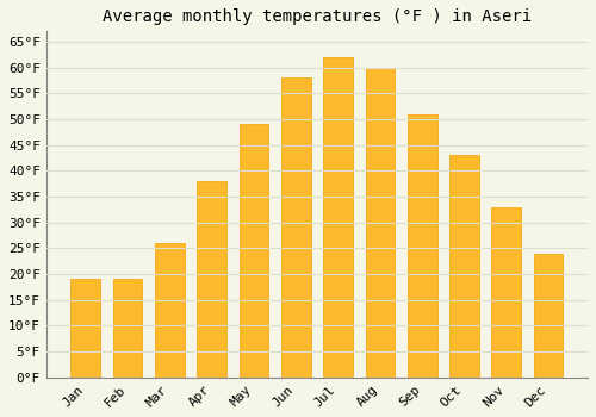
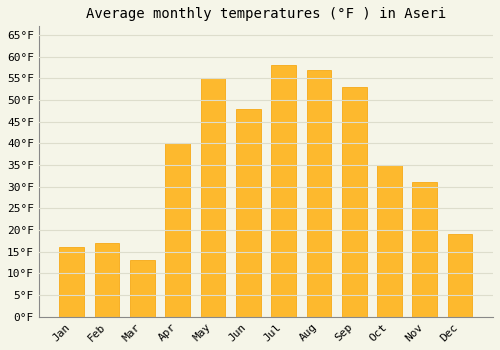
Jan: 19°F -> 16°F
Feb: 19°F -> 17°F
Mar: 26°F -> 13°F
Apr: 38°F -> 40°F
May: 49°F -> 55°F
Jun: 58°F -> 48°F
Jul: 62°F -> 58°F
Aug: 60°F -> 57°F
Sep: 51°F -> 53°F
Oct: 43°F -> 35°F
Nov: 33°F -> 31°F
Dec: 24°F -> 19°F
